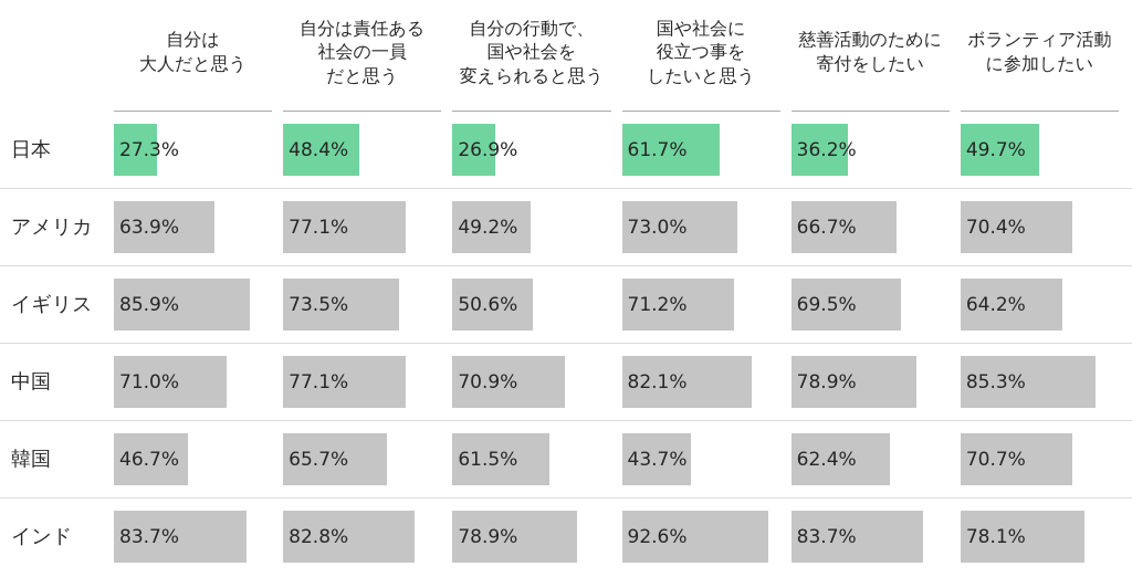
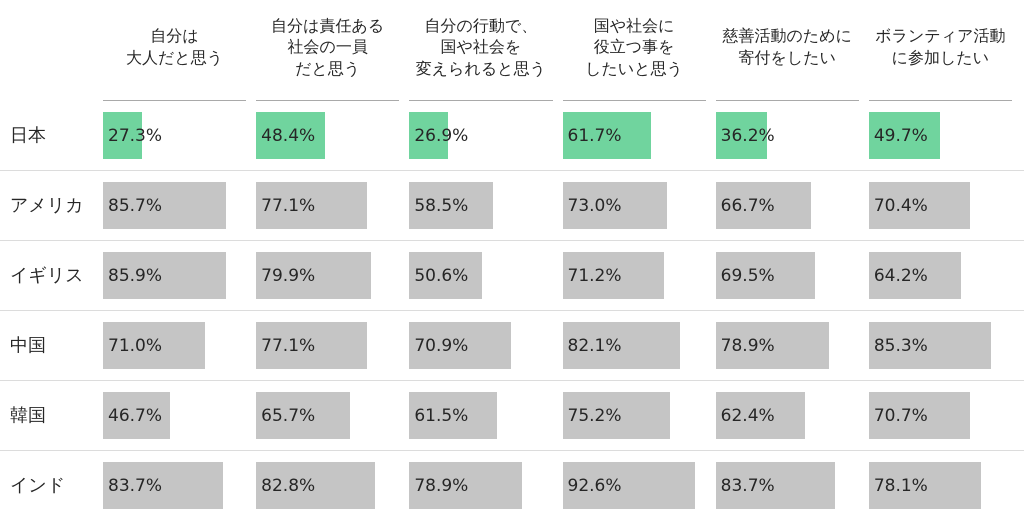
アメリカ/自分は 大人だと思う: 63.9% -> 85.7%
イギリス/自分は責任ある 社会の一員 だと思う: 73.5% -> 79.9%
アメリカ/自分の行動で、 国や社会を 変えられると思う: 49.2% -> 58.5%
韓国/国や社会に 役立つ事を したいと思う: 43.7% -> 75.2%
